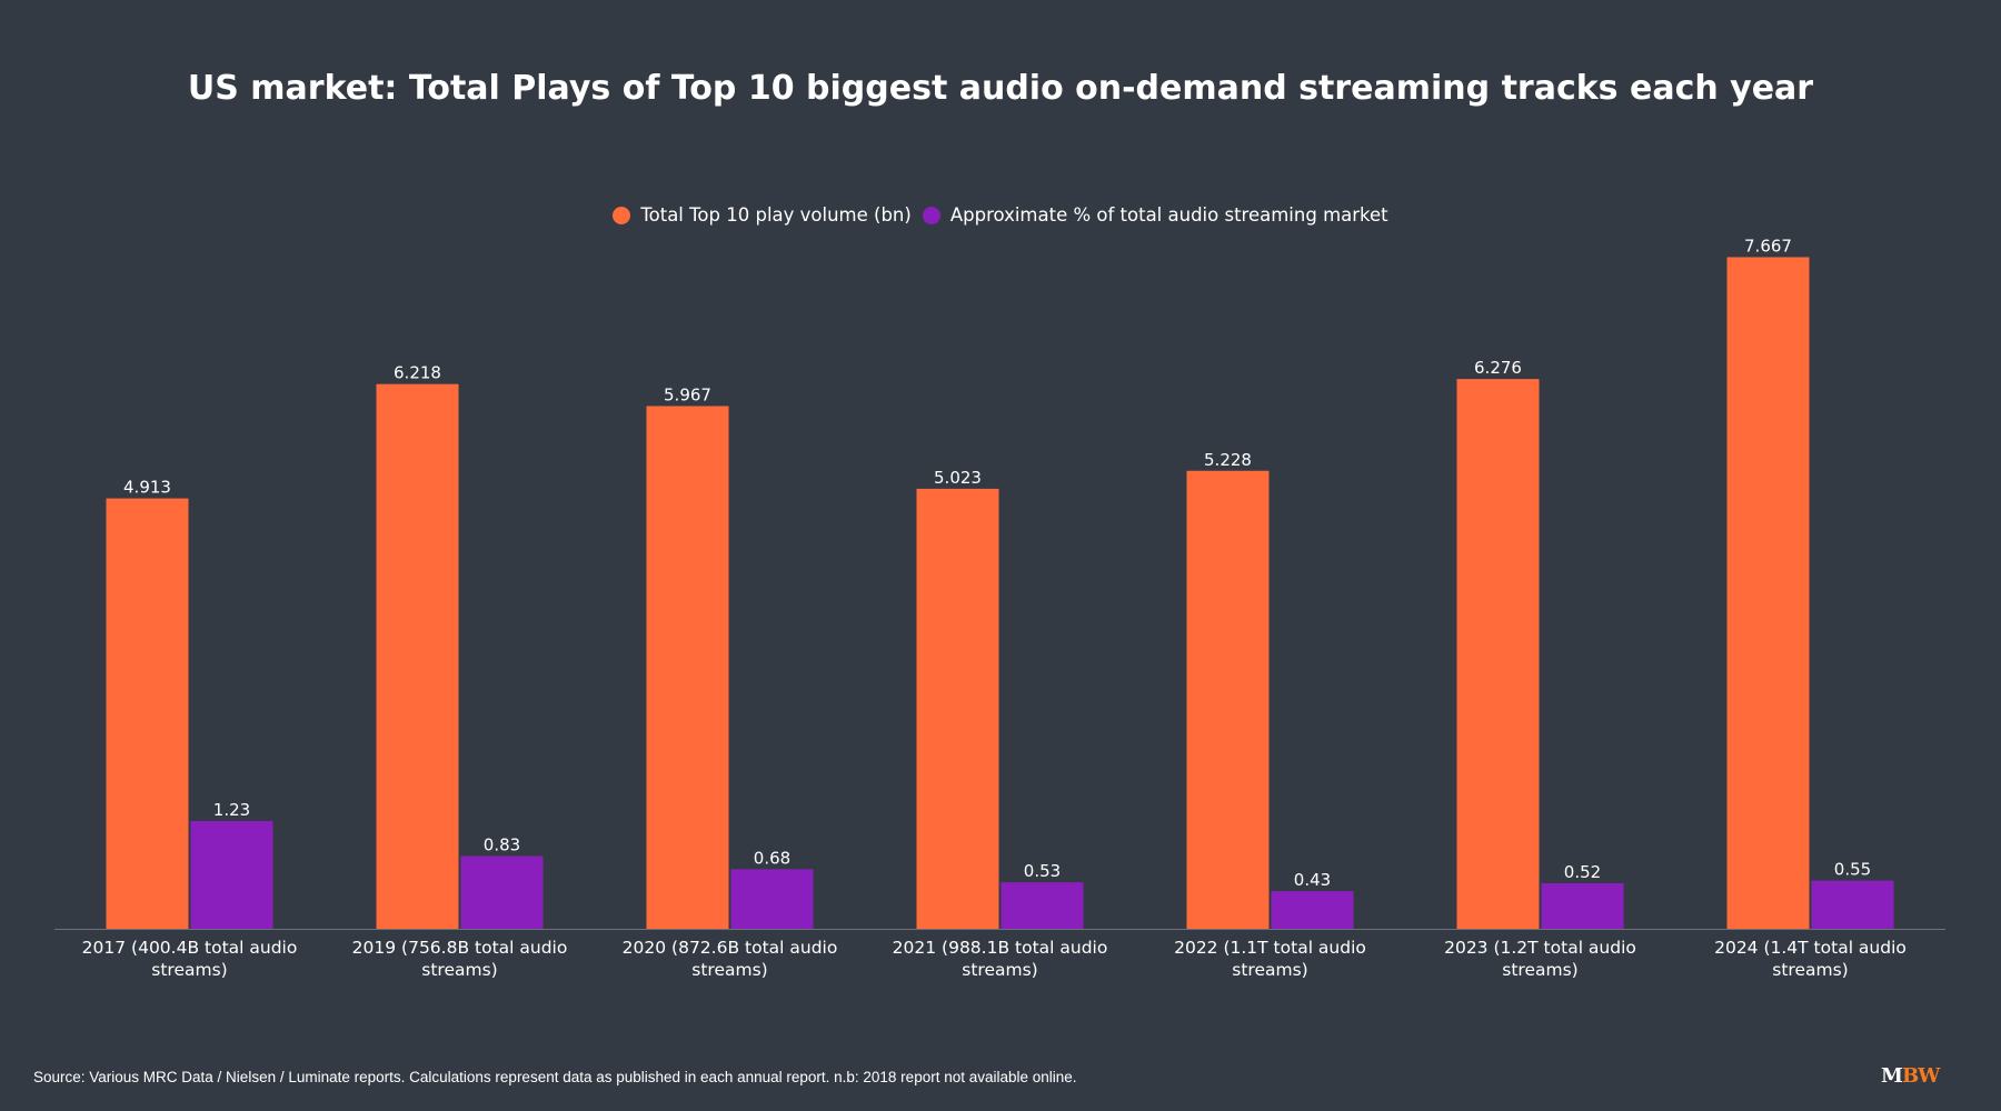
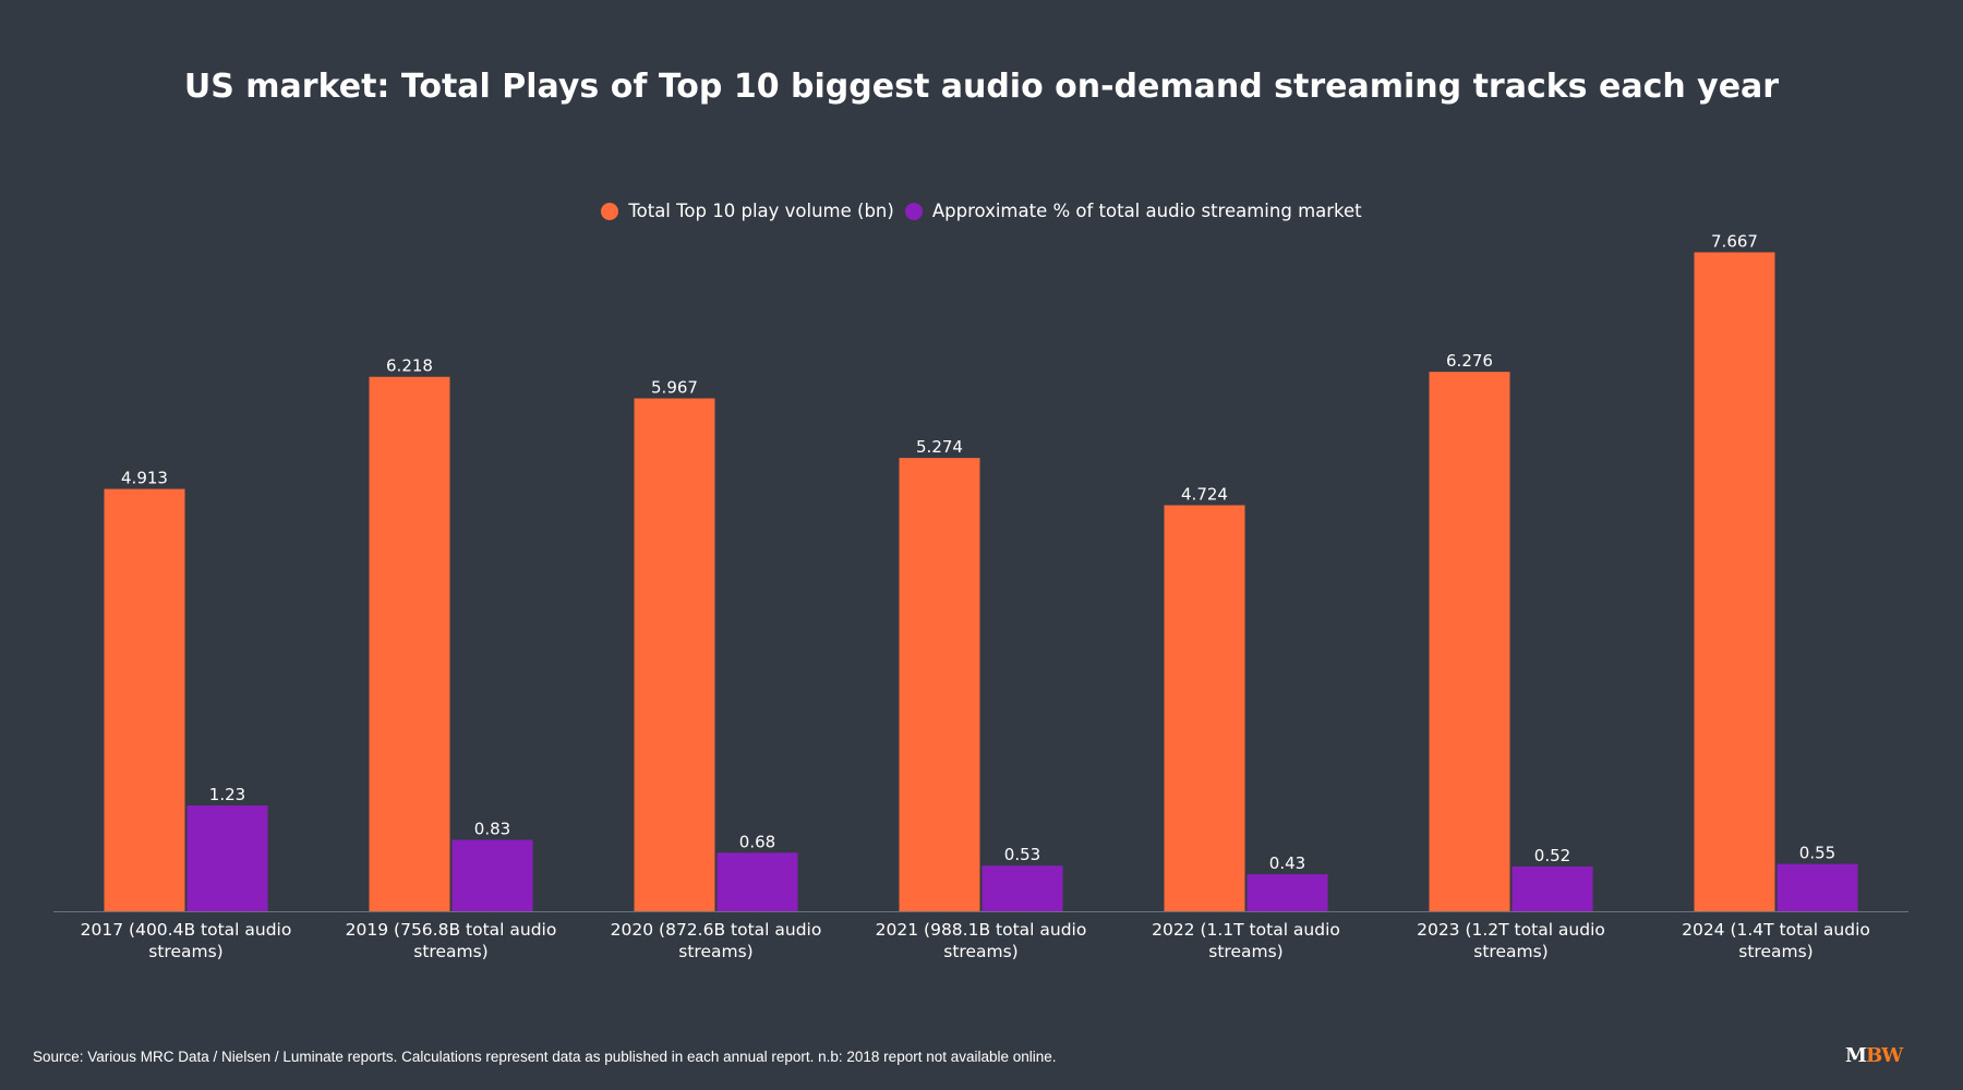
Total Top 10 play volume (bn)/2021 (988.1B total audio streams): 5.023 -> 5.274
Total Top 10 play volume (bn)/2022 (1.1T total audio streams): 5.228 -> 4.724
